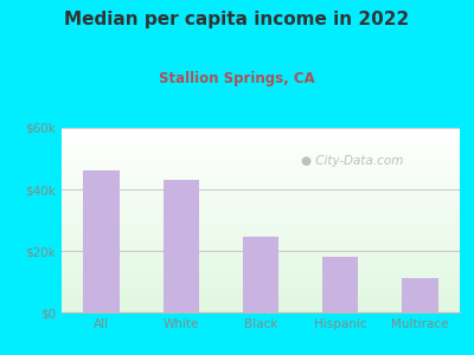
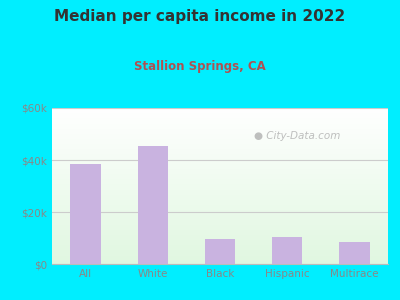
All: $46.0k -> $38.5k
White: $43.0k -> $45.5k
Black: $24.5k -> $9.5k
Hispanic: $18.0k -> $10.5k
Multirace: $11.0k -> $8.5k
